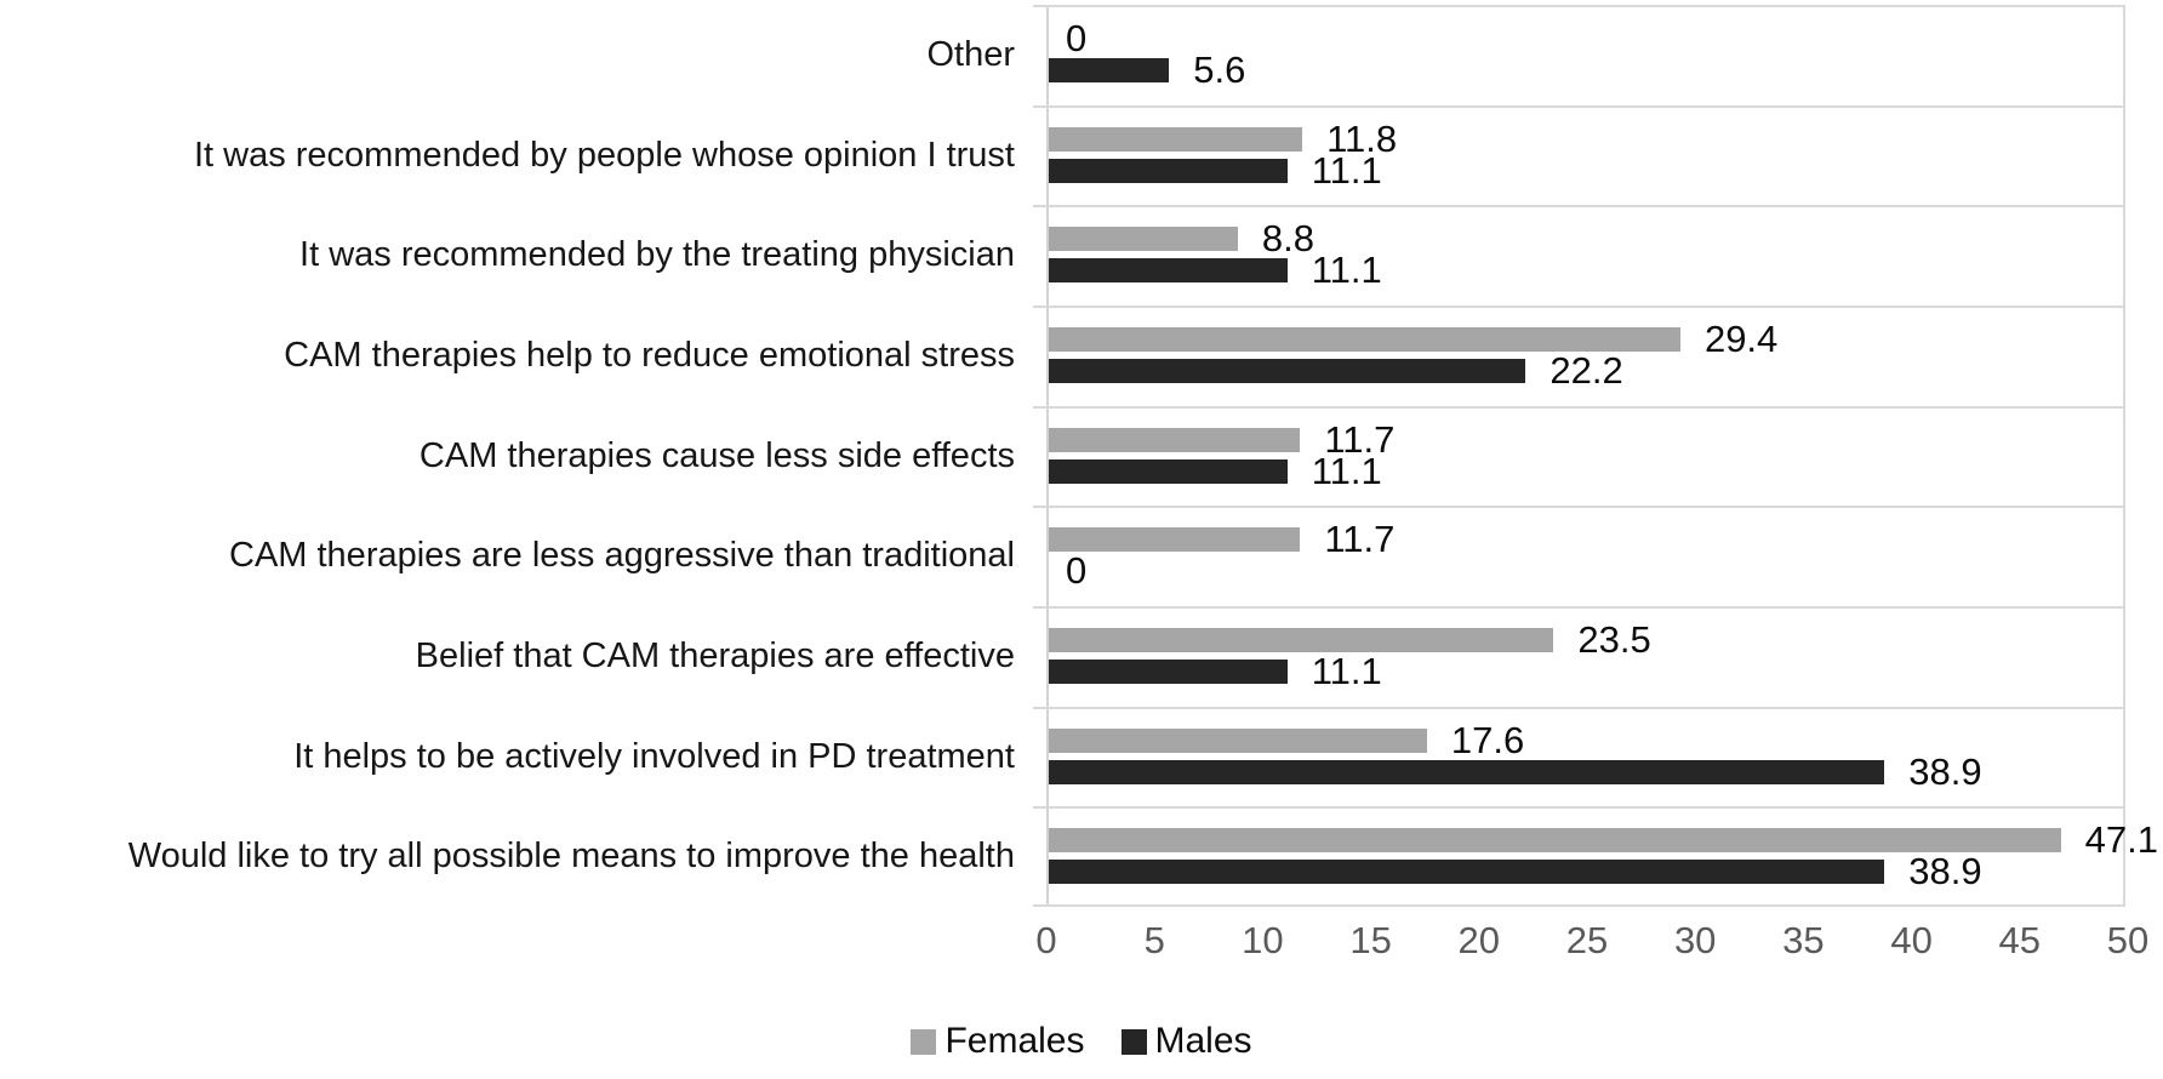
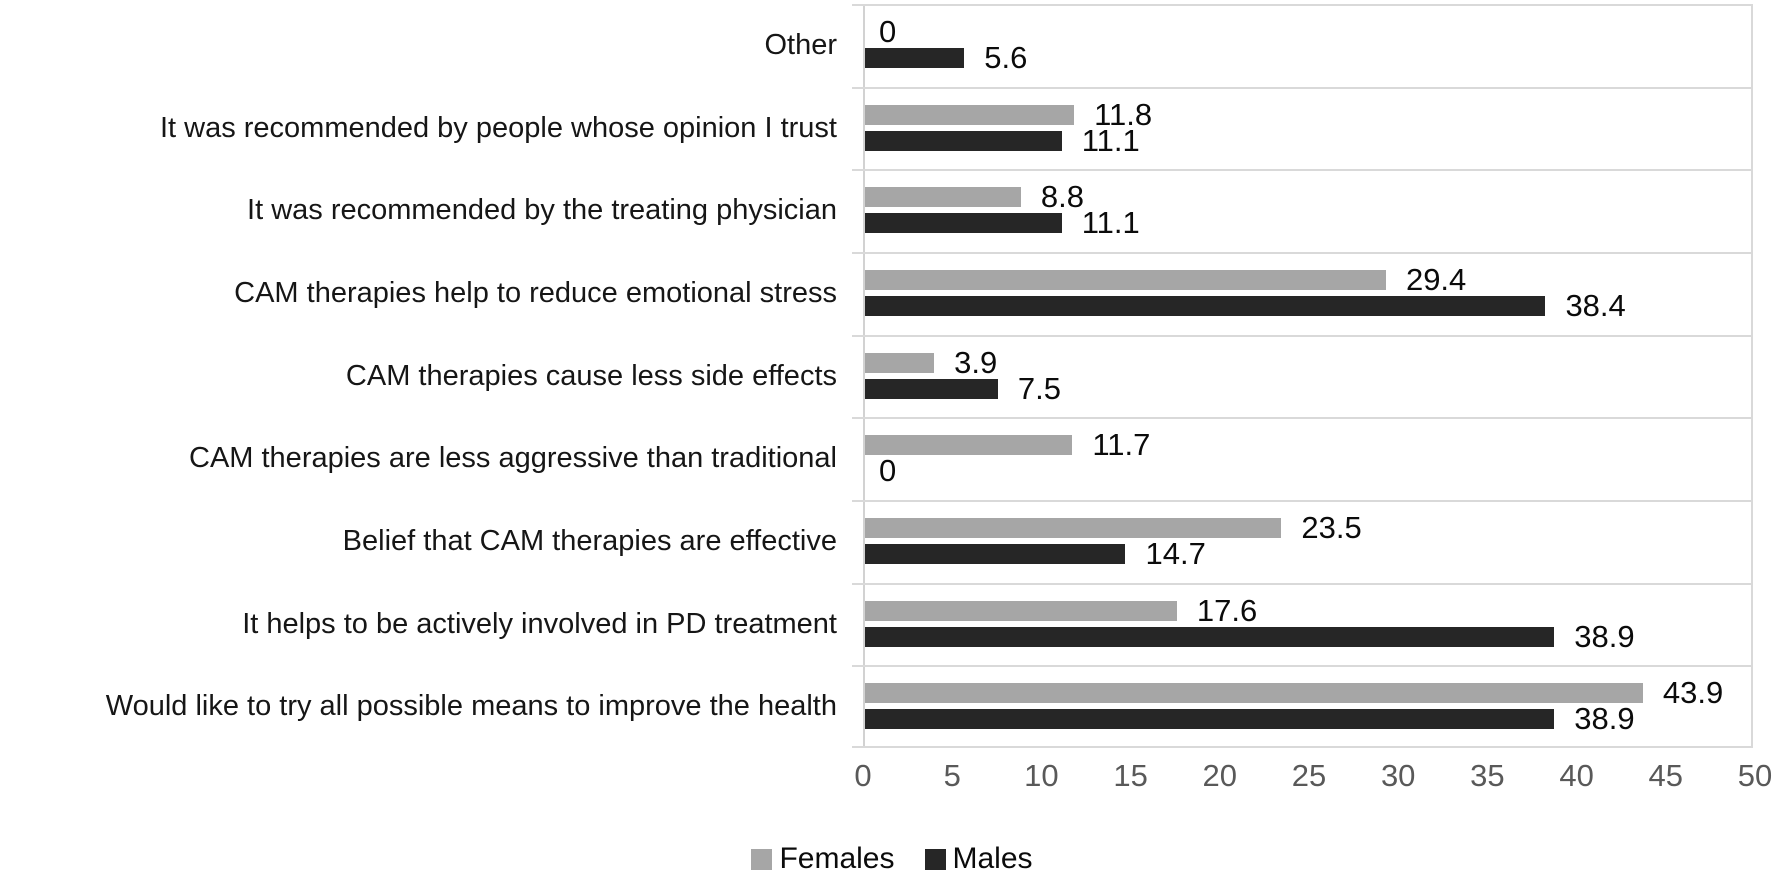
Males/CAM therapies help to reduce emotional stress: 22.2 -> 38.4
Females/CAM therapies cause less side effects: 11.7 -> 3.9
Males/CAM therapies cause less side effects: 11.1 -> 7.5
Males/Belief that CAM therapies are effective: 11.1 -> 14.7
Females/Would like to try all possible means to improve the health: 47.1 -> 43.9
